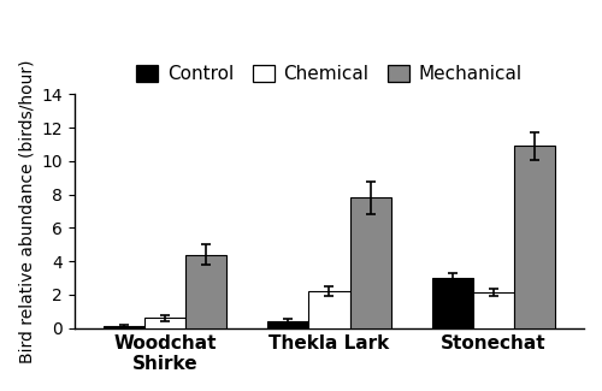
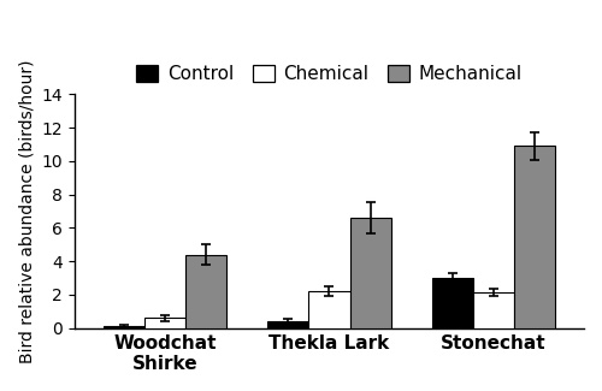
Mechanical/Thekla Lark: 7.8 -> 6.6
